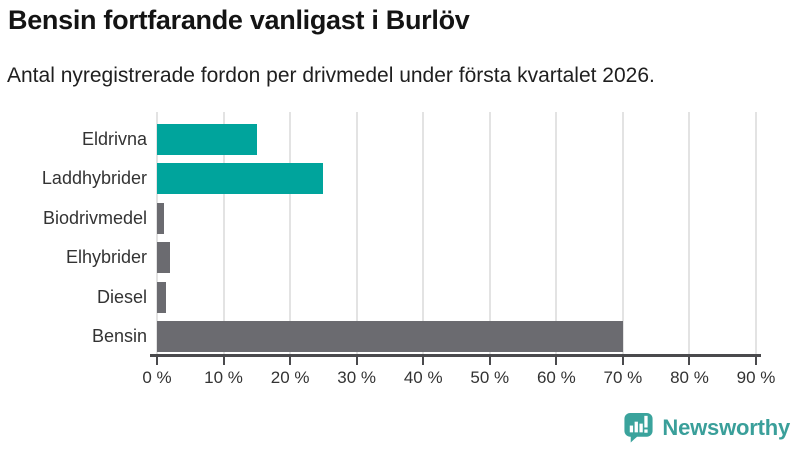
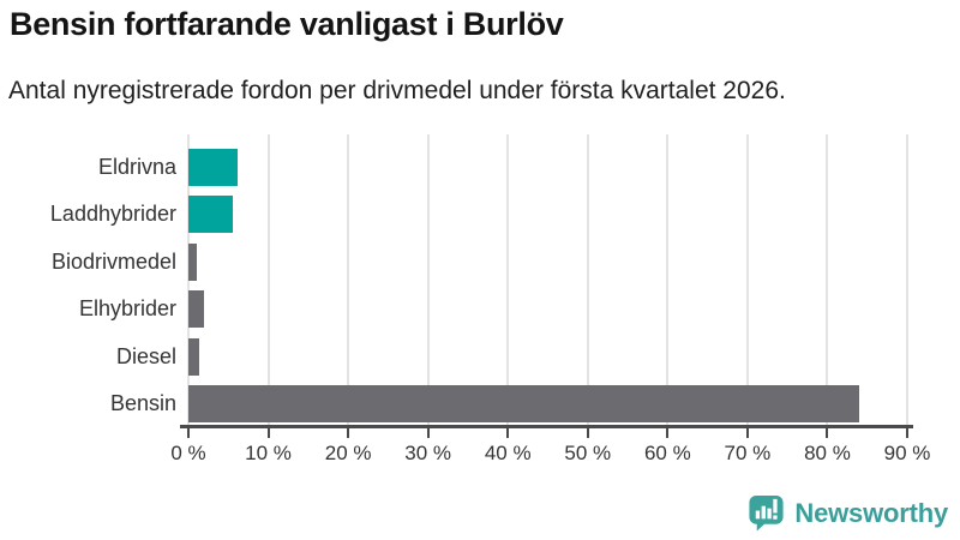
Eldrivna: 15% -> 6%
Laddhybrider: 25% -> 6%
Bensin: 70% -> 84%
